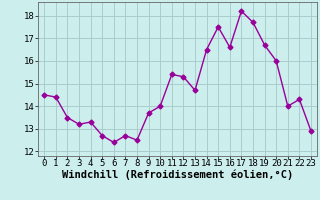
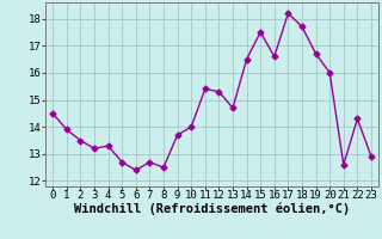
1: 14.4 -> 13.9
21: 14.0 -> 12.6
